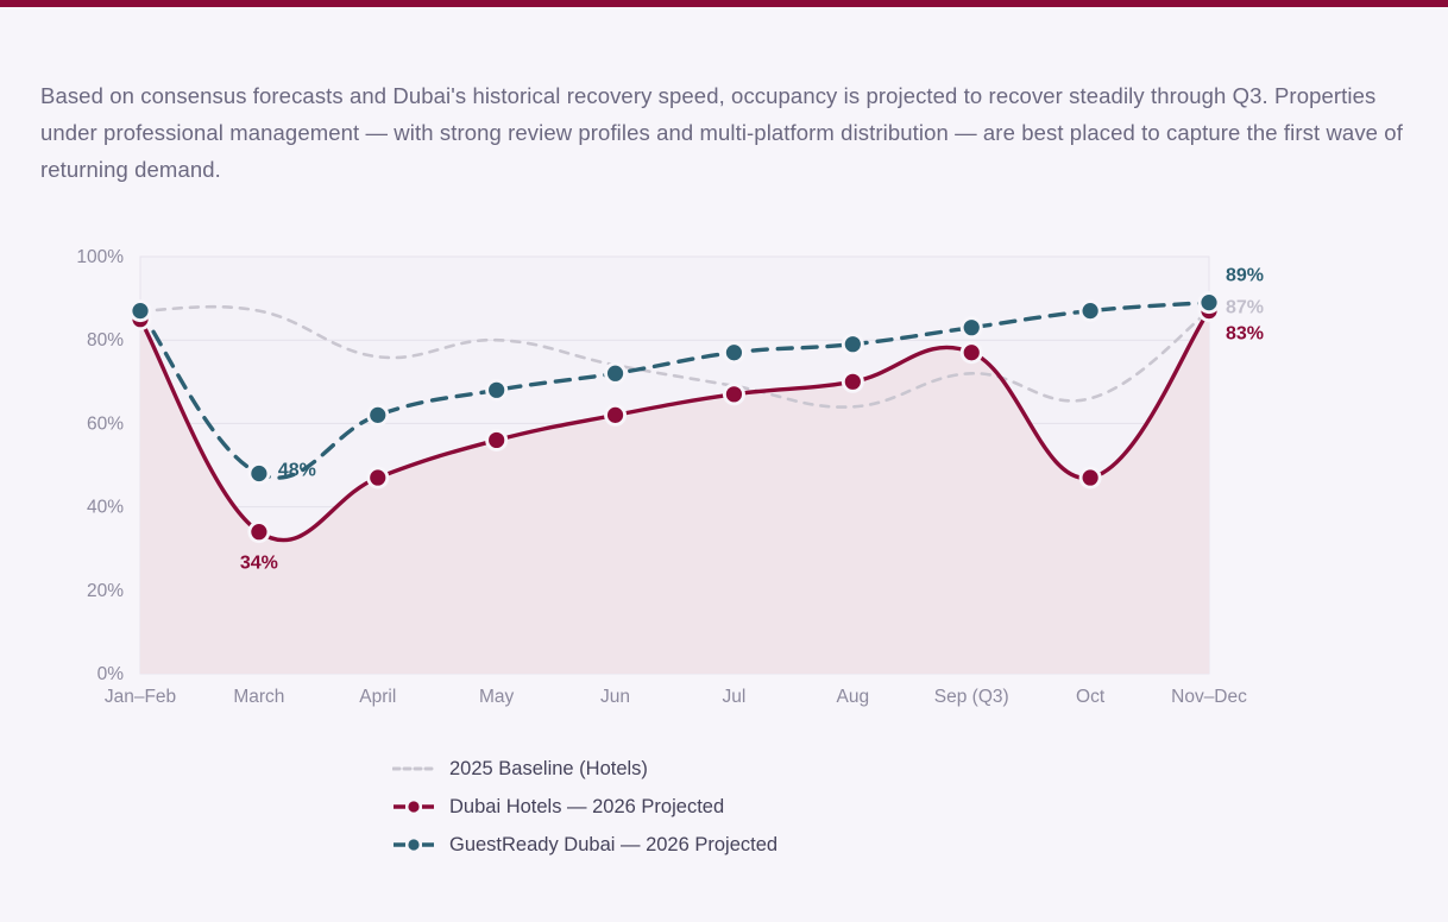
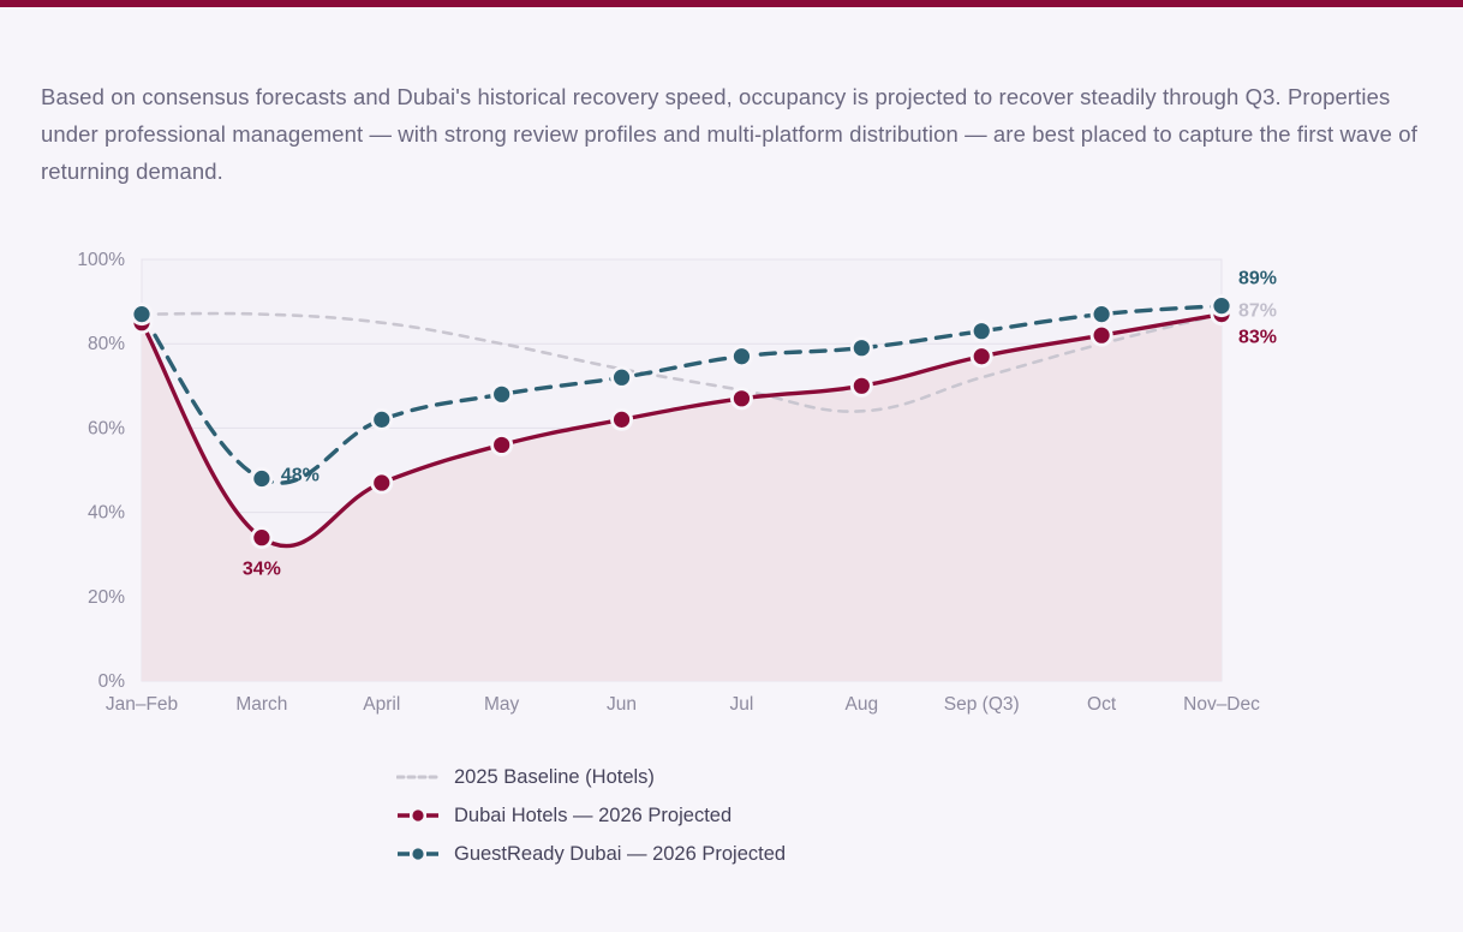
2025 Baseline (Hotels)/April: 76% -> 85%
2025 Baseline (Hotels)/Oct: 66% -> 80%
Dubai Hotels — 2026 Projected/Oct: 47% -> 82%
